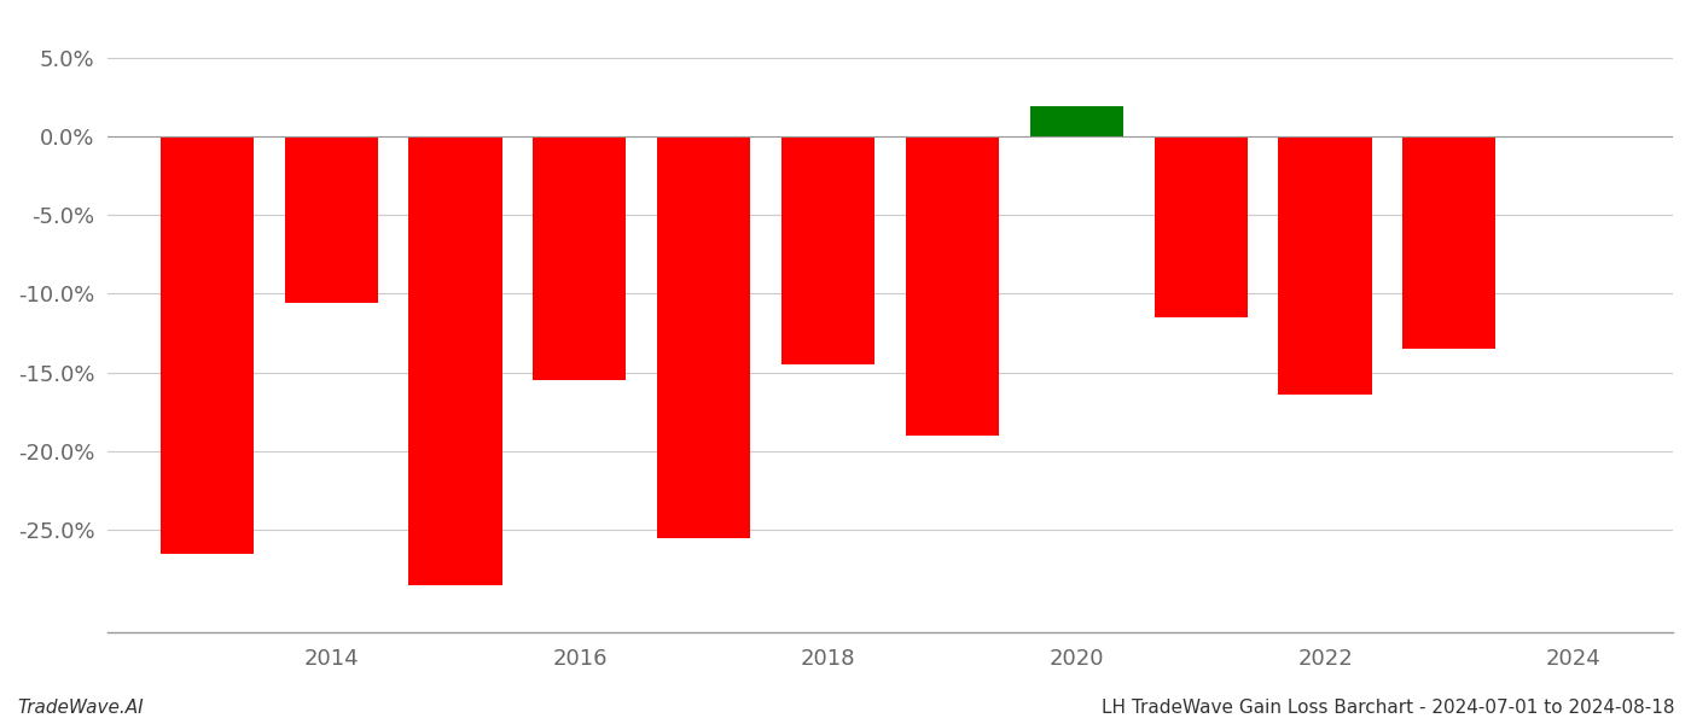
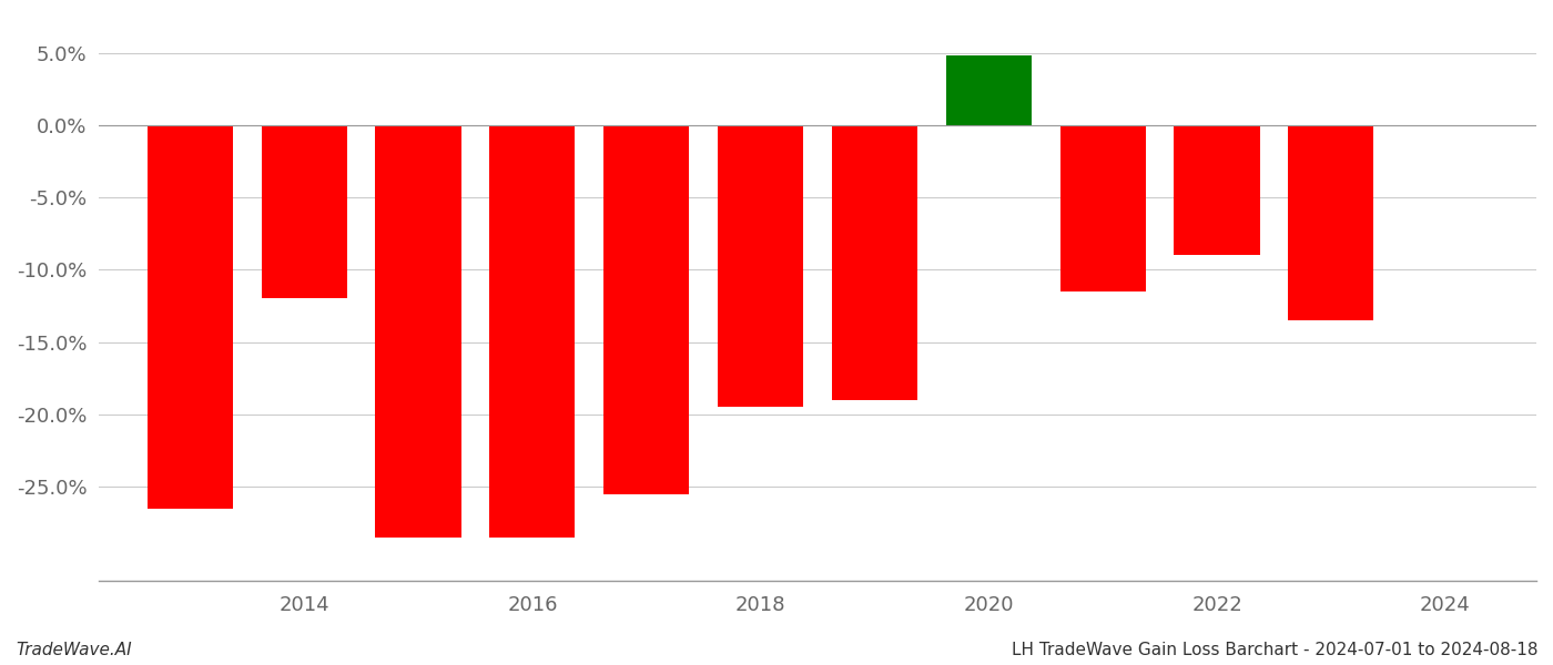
2014: -10.6% -> -12.0%
2016: -15.5% -> -28.5%
2018: -14.5% -> -19.5%
2020: 1.9% -> 4.8%
2022: -16.4% -> -9.0%
